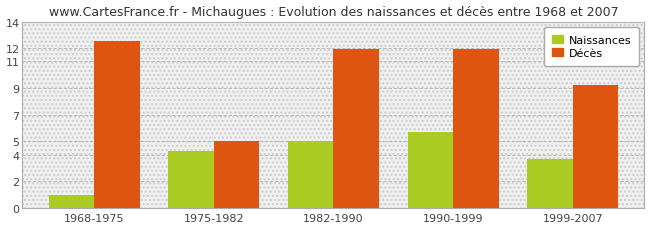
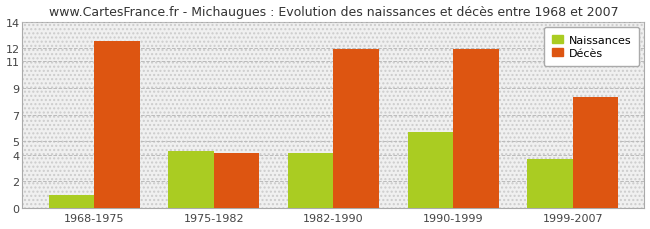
Décès/1975-1982: 5.0 -> 4.1
Naissances/1982-1990: 5.0 -> 4.1
Décès/1999-2007: 9.2 -> 8.3
